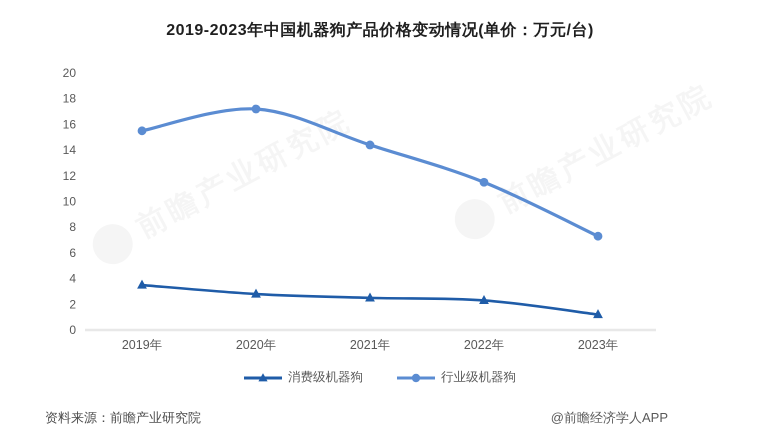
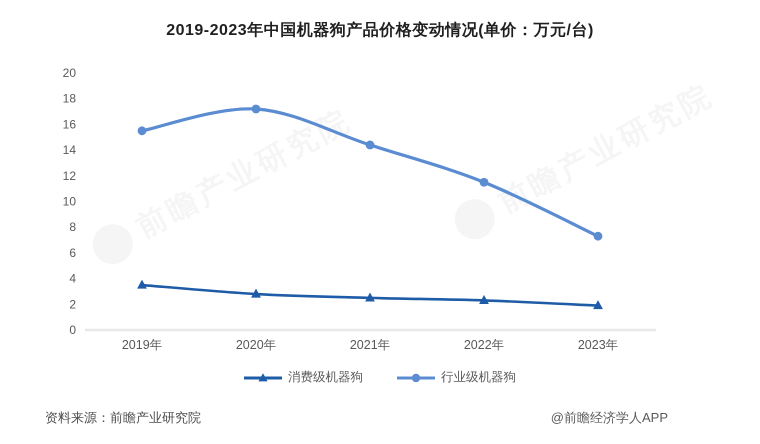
消费级机器狗/2023年: 1.2 -> 1.9
